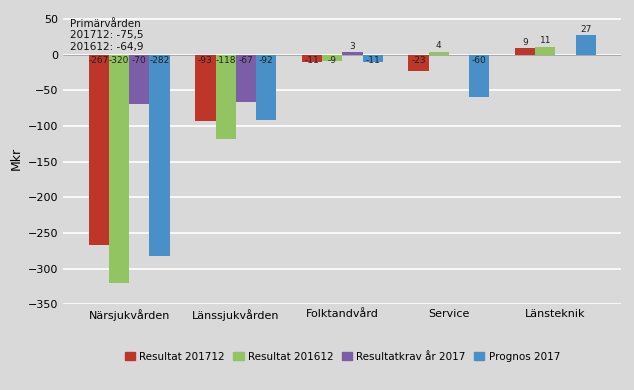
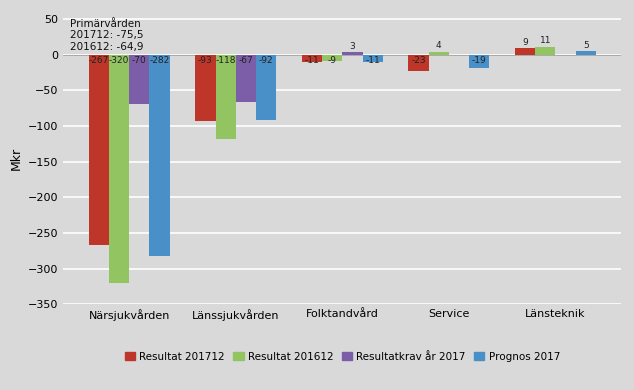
Prognos 2017/Service: -60 -> -19
Prognos 2017/Länsteknik: 27 -> 5
